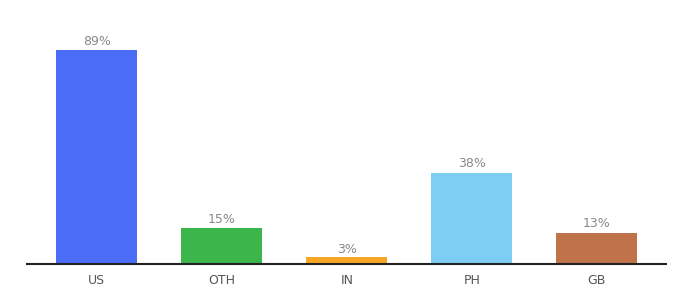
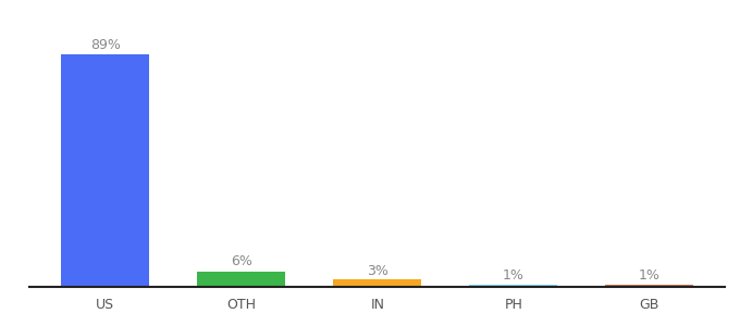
OTH: 15% -> 6%
PH: 38% -> 1%
GB: 13% -> 1%
